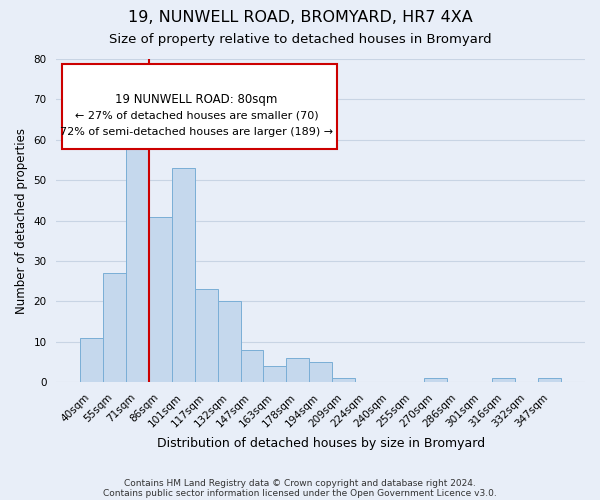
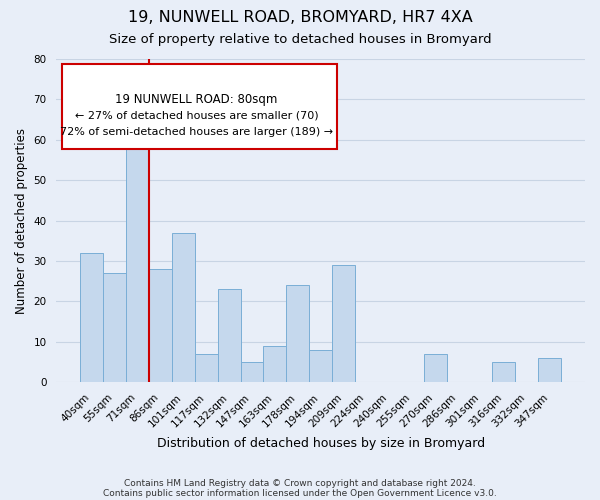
40sqm: 11 -> 32
86sqm: 41 -> 28
101sqm: 53 -> 37
117sqm: 23 -> 7
132sqm: 20 -> 23
147sqm: 8 -> 5
163sqm: 4 -> 9
178sqm: 6 -> 24
194sqm: 5 -> 8
209sqm: 1 -> 29
270sqm: 1 -> 7
316sqm: 1 -> 5
347sqm: 1 -> 6
